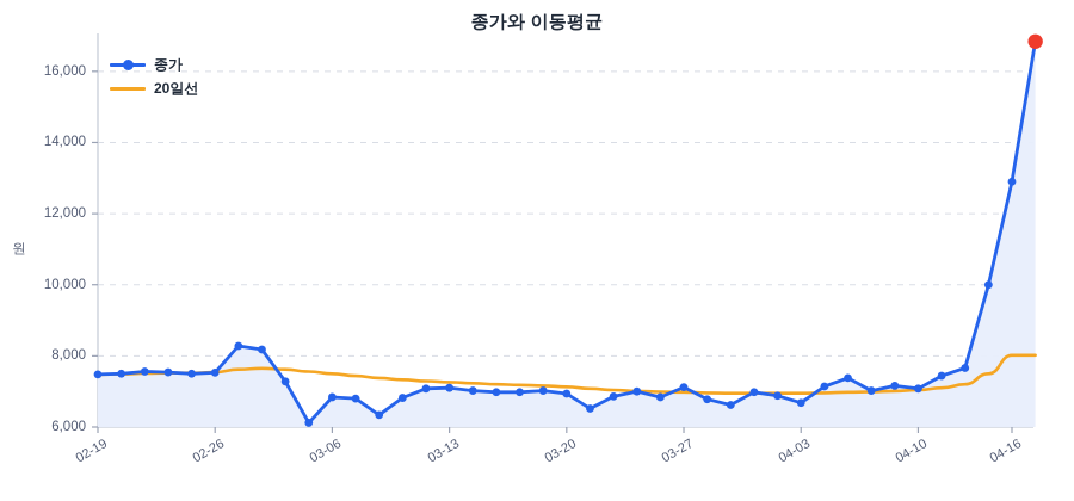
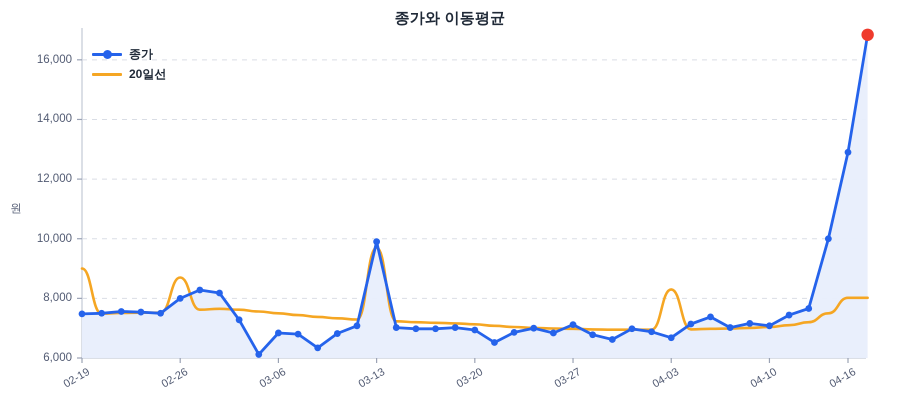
20일선/02-19: 7500 -> 9000
종가/02-26: 7500 -> 8000
20일선/02-26: 7500 -> 8700
종가/03-13: 7100 -> 9900
20일선/03-13: 7300 -> 9700
20일선/04-03: 7000 -> 8300
